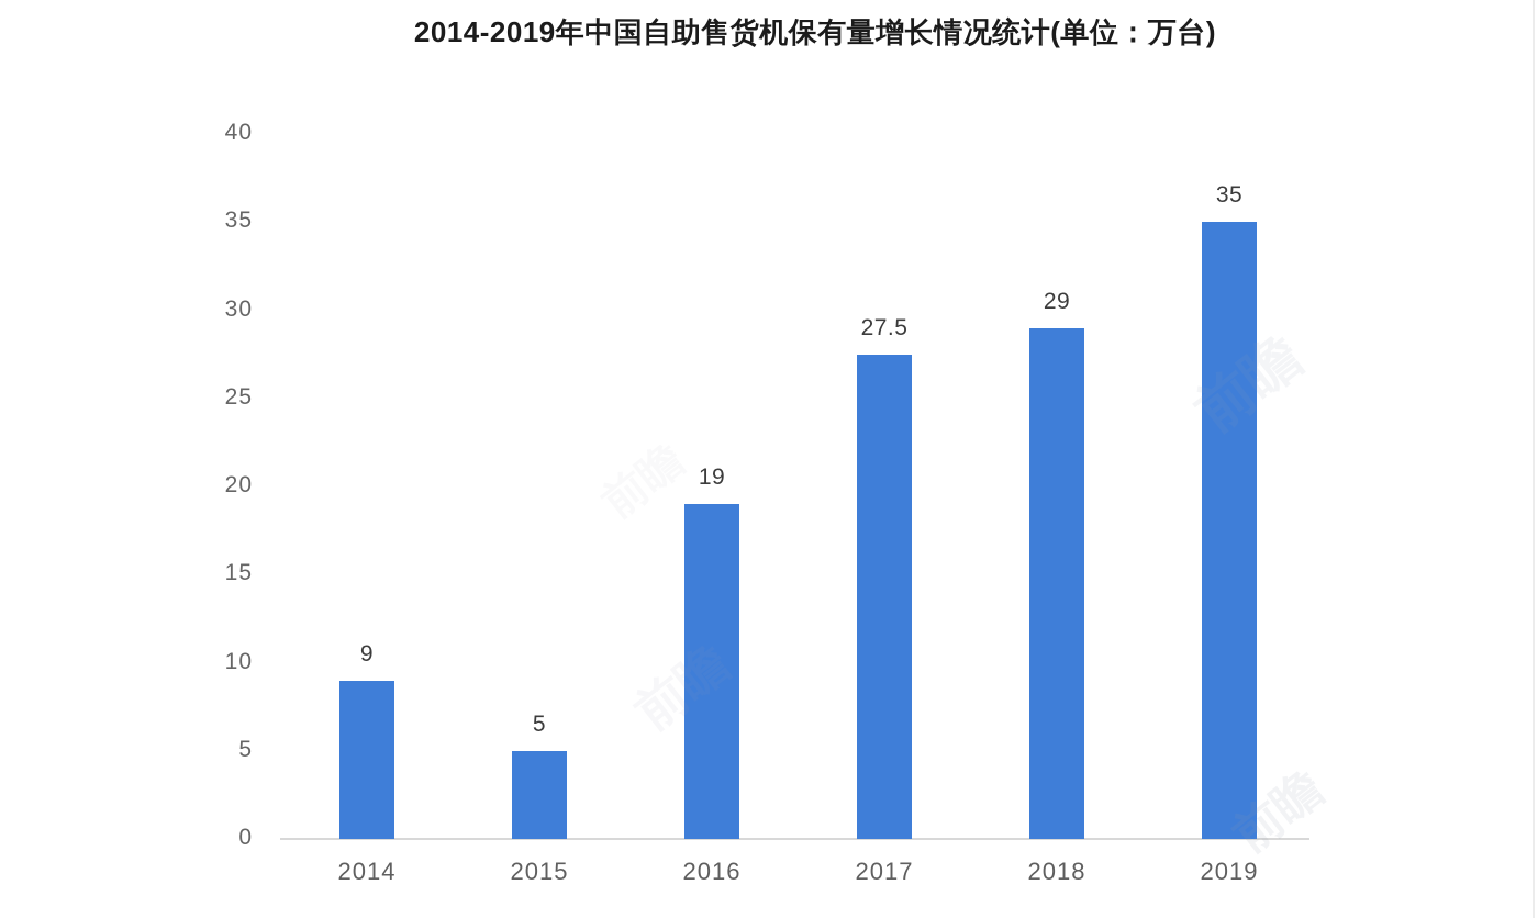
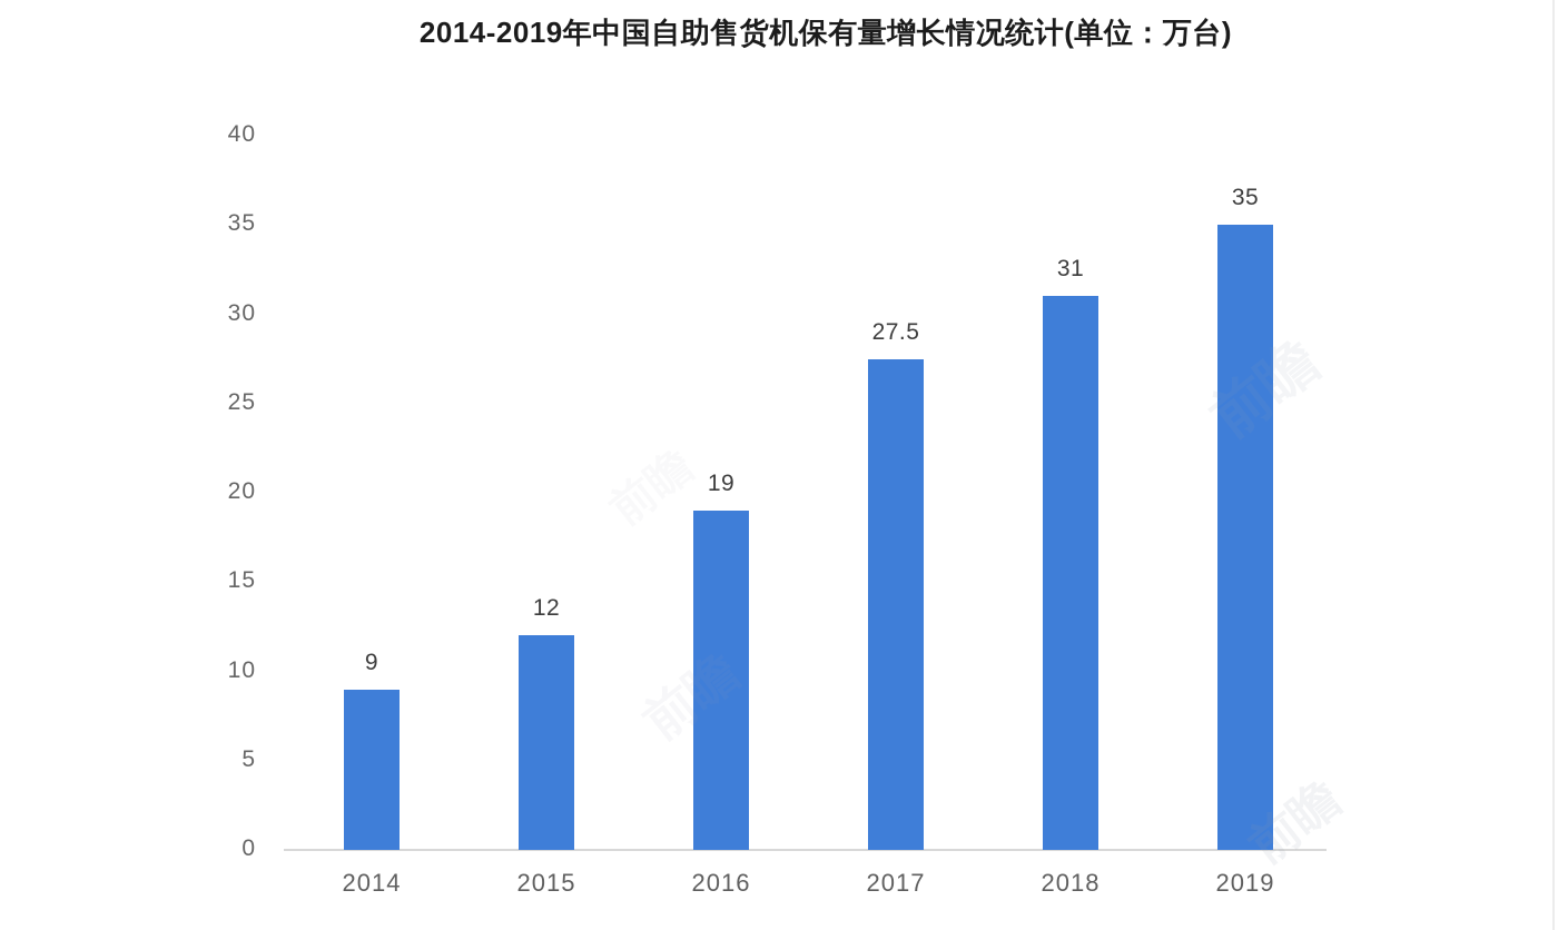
2015: 5 -> 12
2018: 29 -> 31
